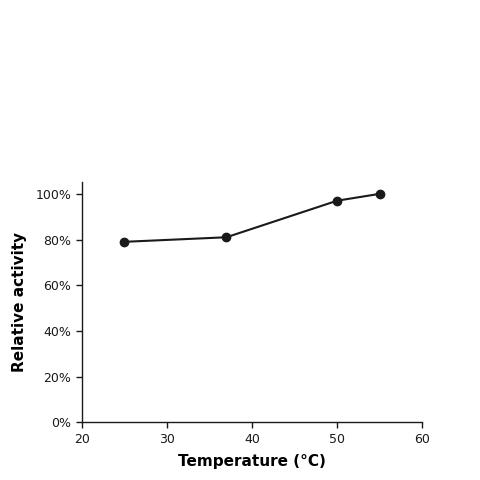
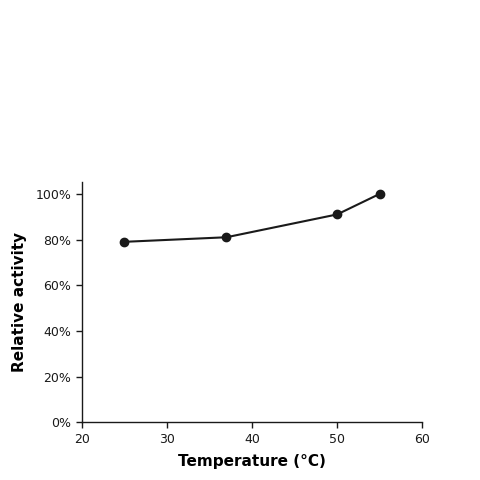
50: 97% -> 91%
